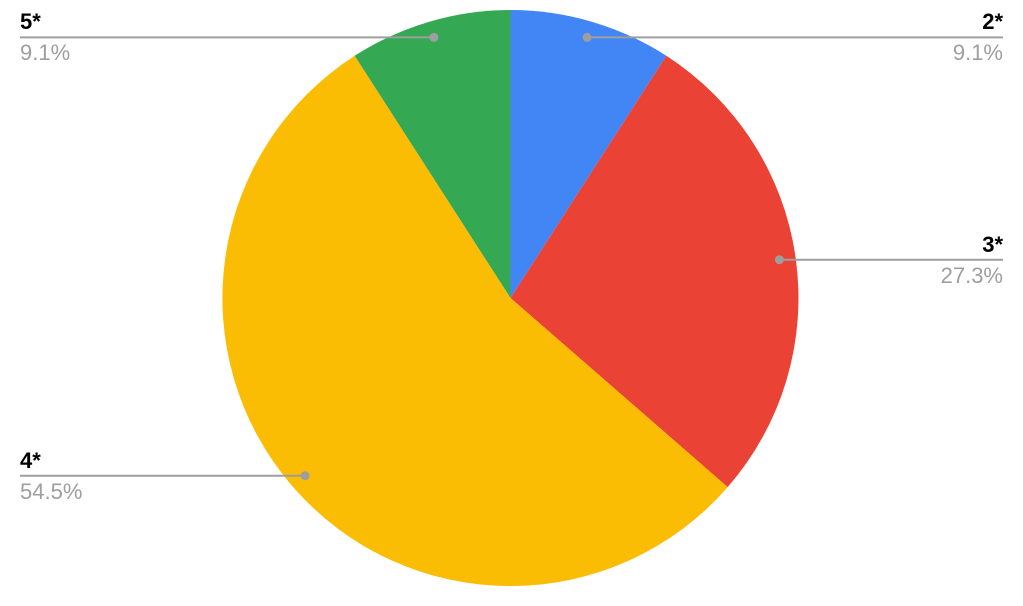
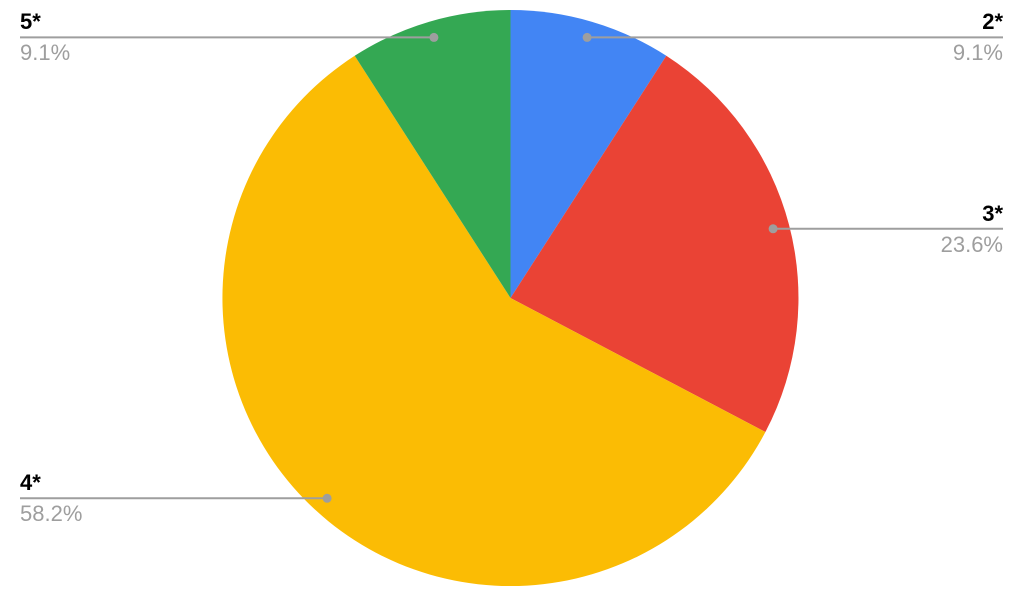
3*: 27.3% -> 23.6%
4*: 54.5% -> 58.2%
